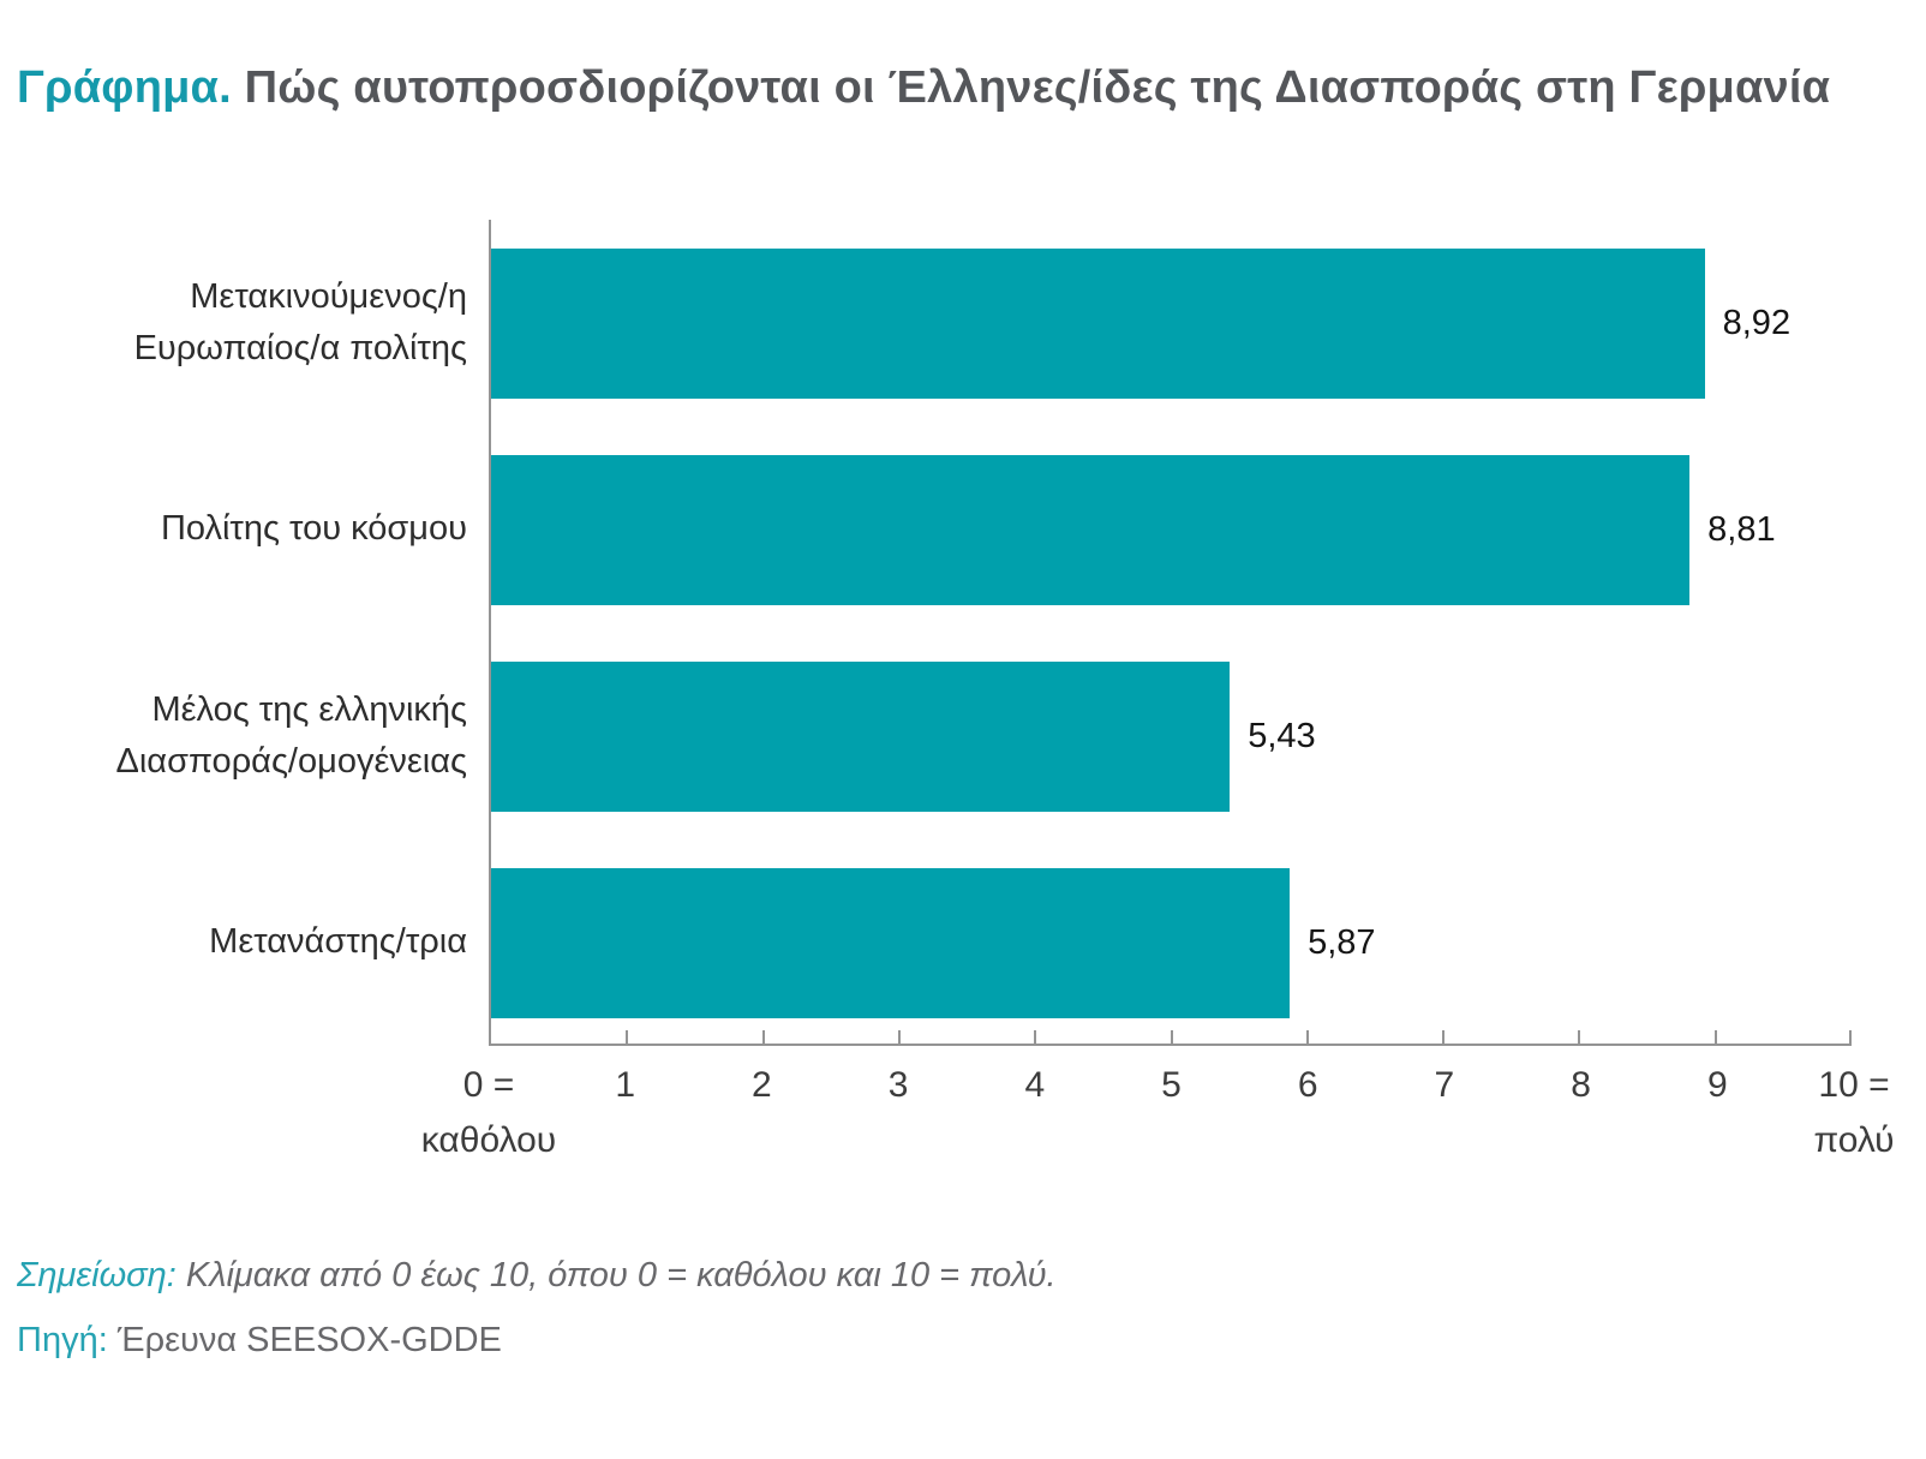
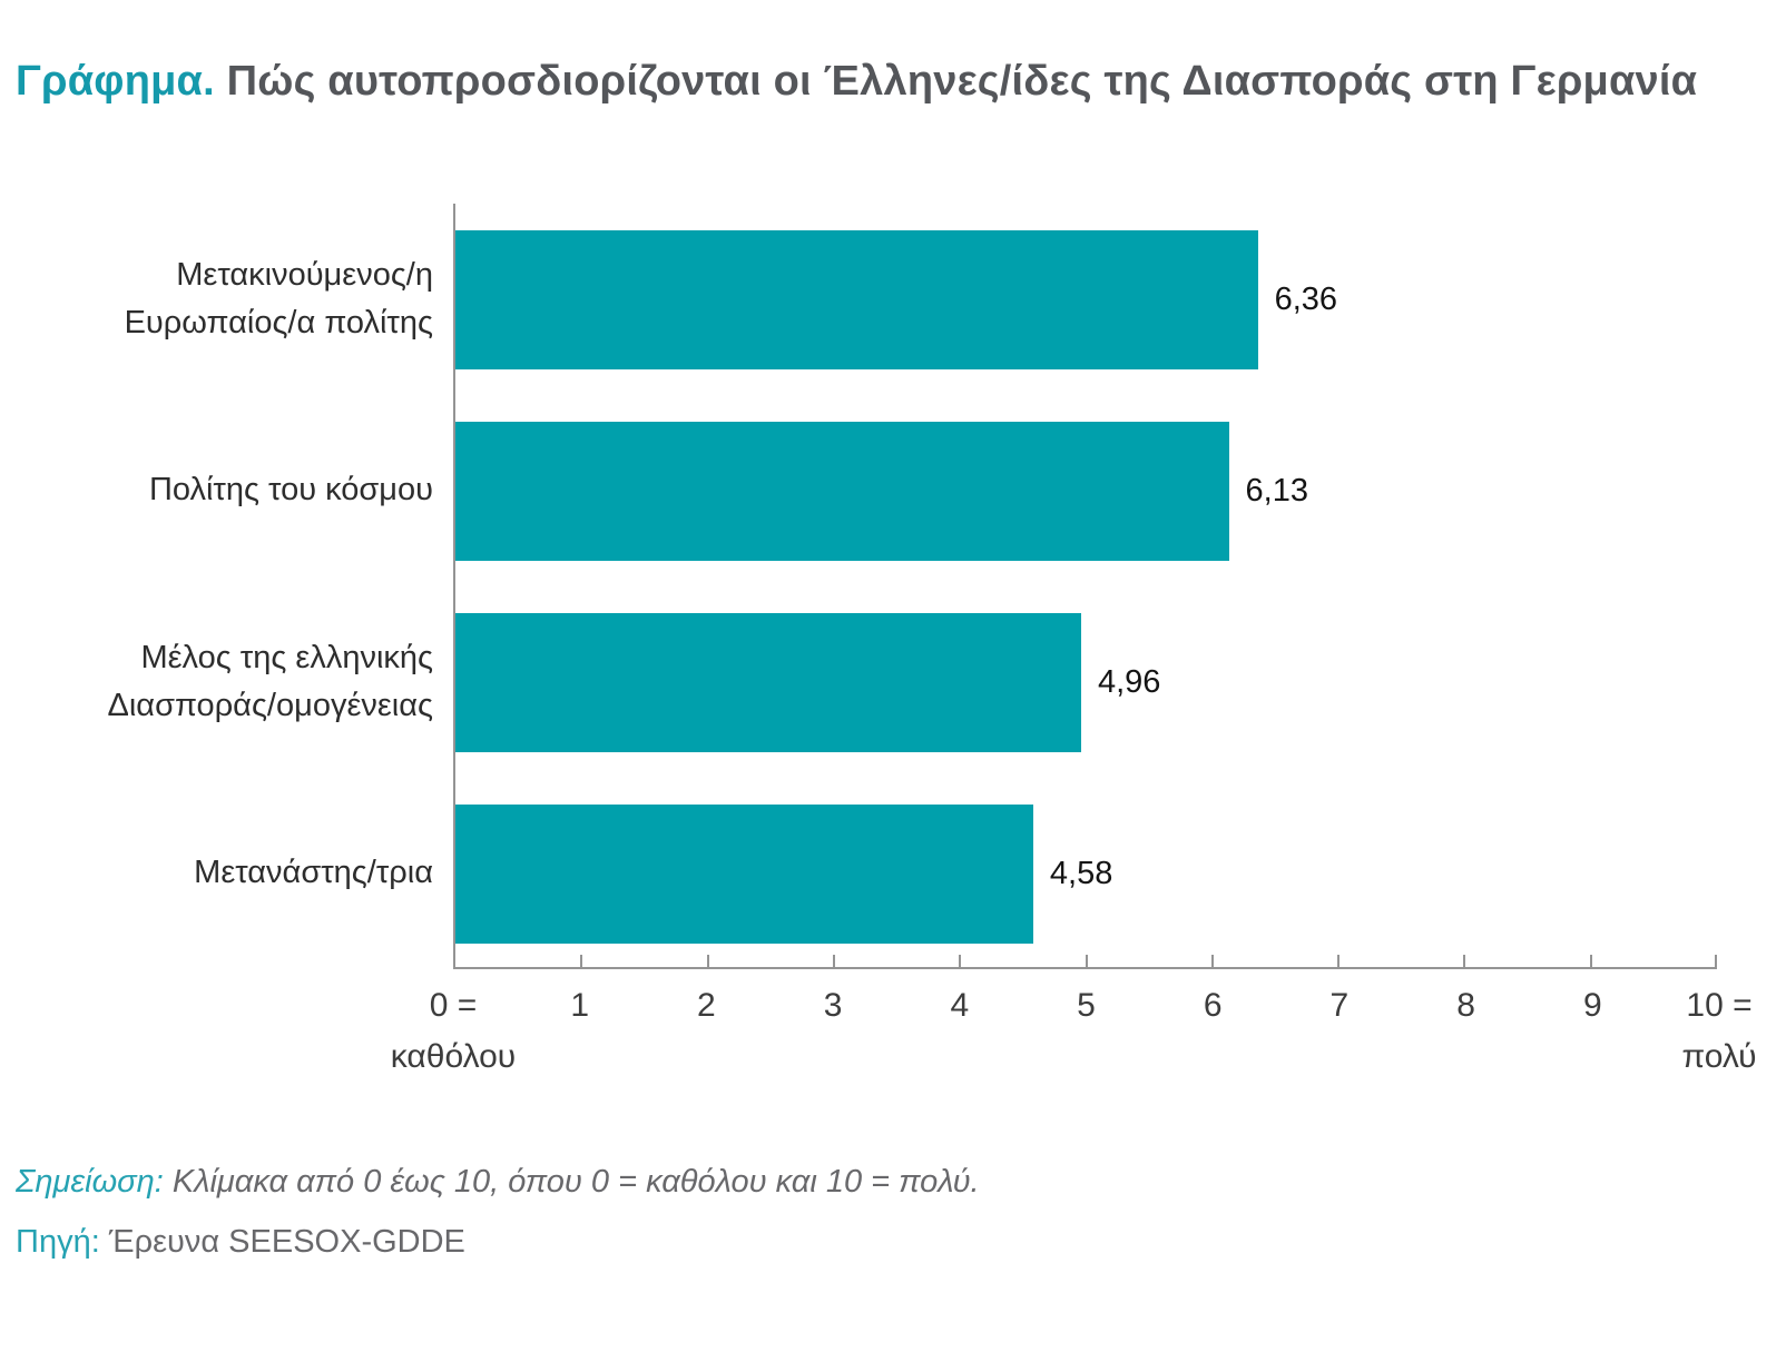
Μετακινούμενος/η Ευρωπαίος/α πολίτης: 8,92 -> 6,36
Πολίτης του κόσμου: 8,81 -> 6,13
Μέλος της ελληνικής Διασποράς/ομογένειας: 5,43 -> 4,96
Μετανάστης/τρια: 5,87 -> 4,58
